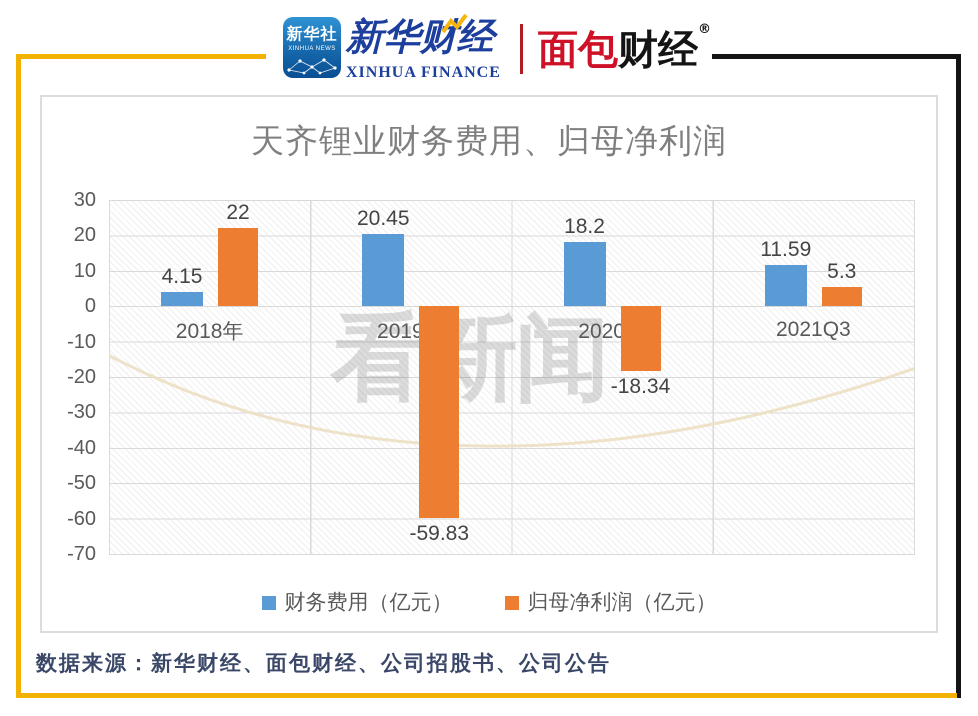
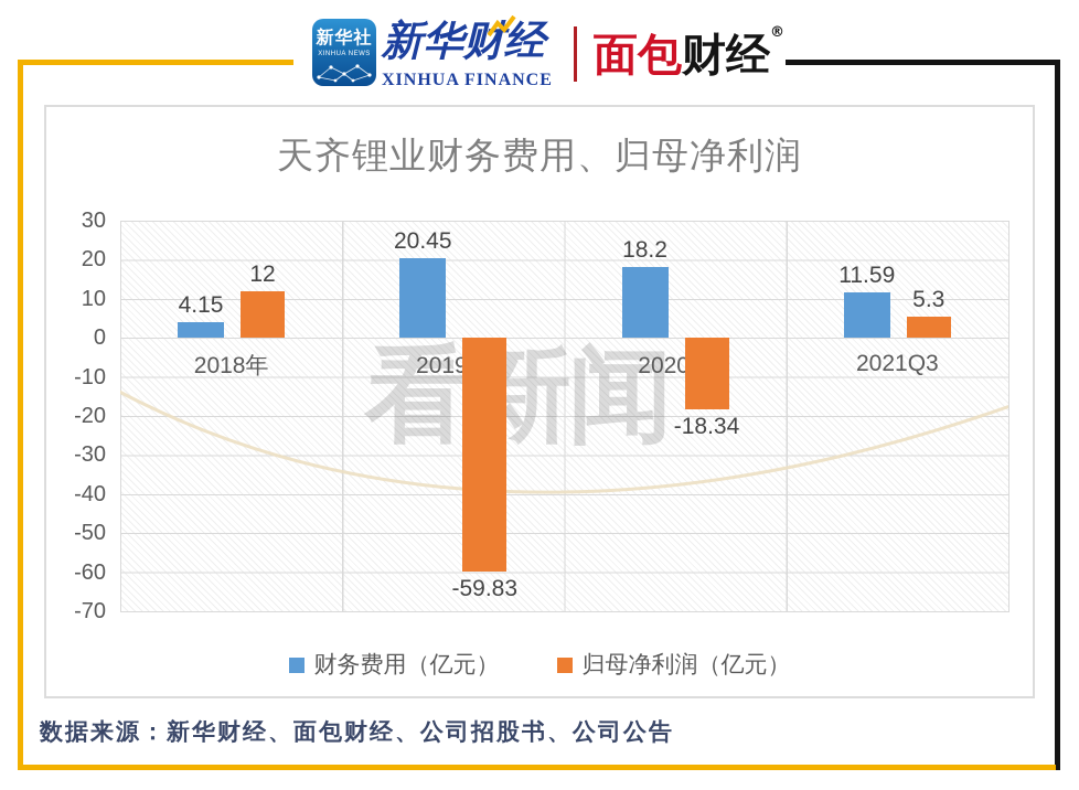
归母净利润（亿元）/2018年: 22 -> 12
